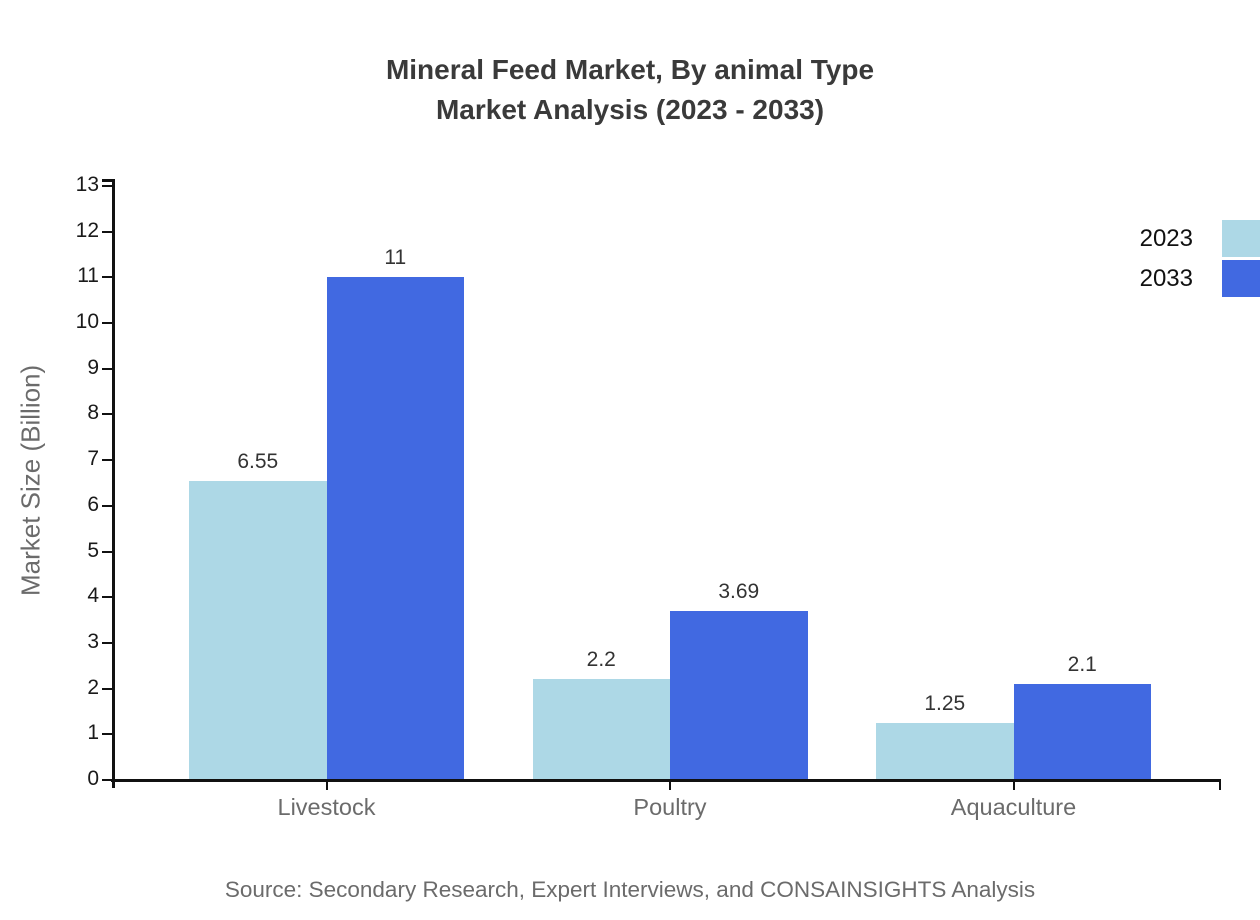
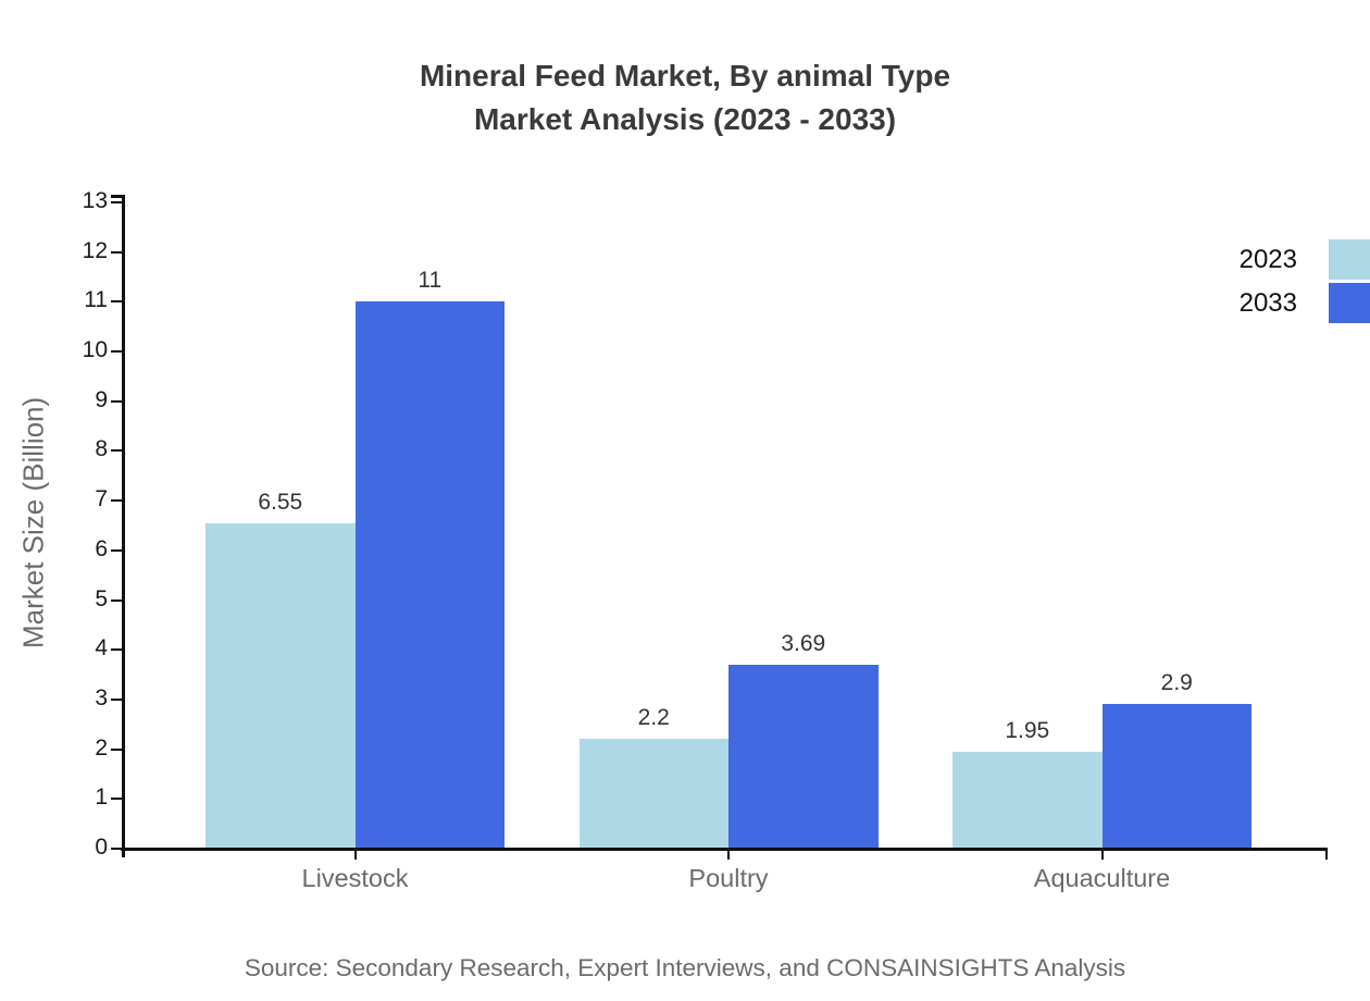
2023/Aquaculture: 1.25 -> 1.95
2033/Aquaculture: 2.1 -> 2.9
